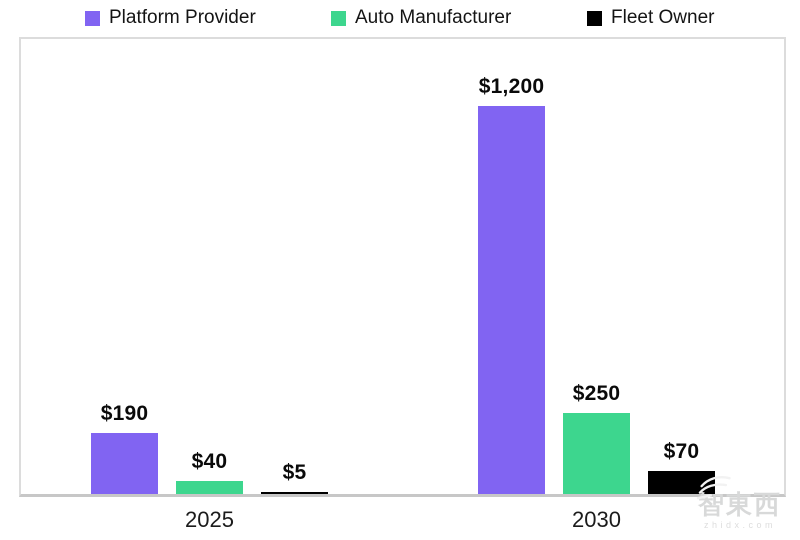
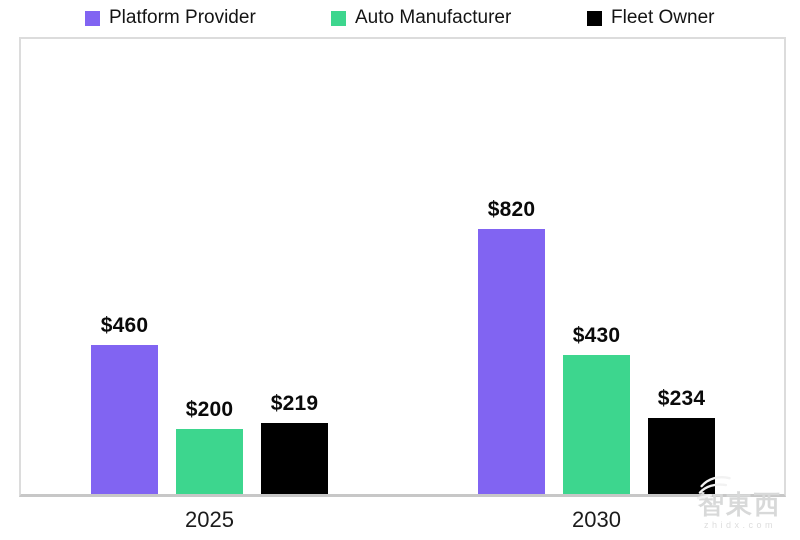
Platform Provider/2025: $190 -> $460
Auto Manufacturer/2025: $40 -> $200
Fleet Owner/2025: $5 -> $219
Platform Provider/2030: $1,200 -> $820
Auto Manufacturer/2030: $250 -> $430
Fleet Owner/2030: $70 -> $234
